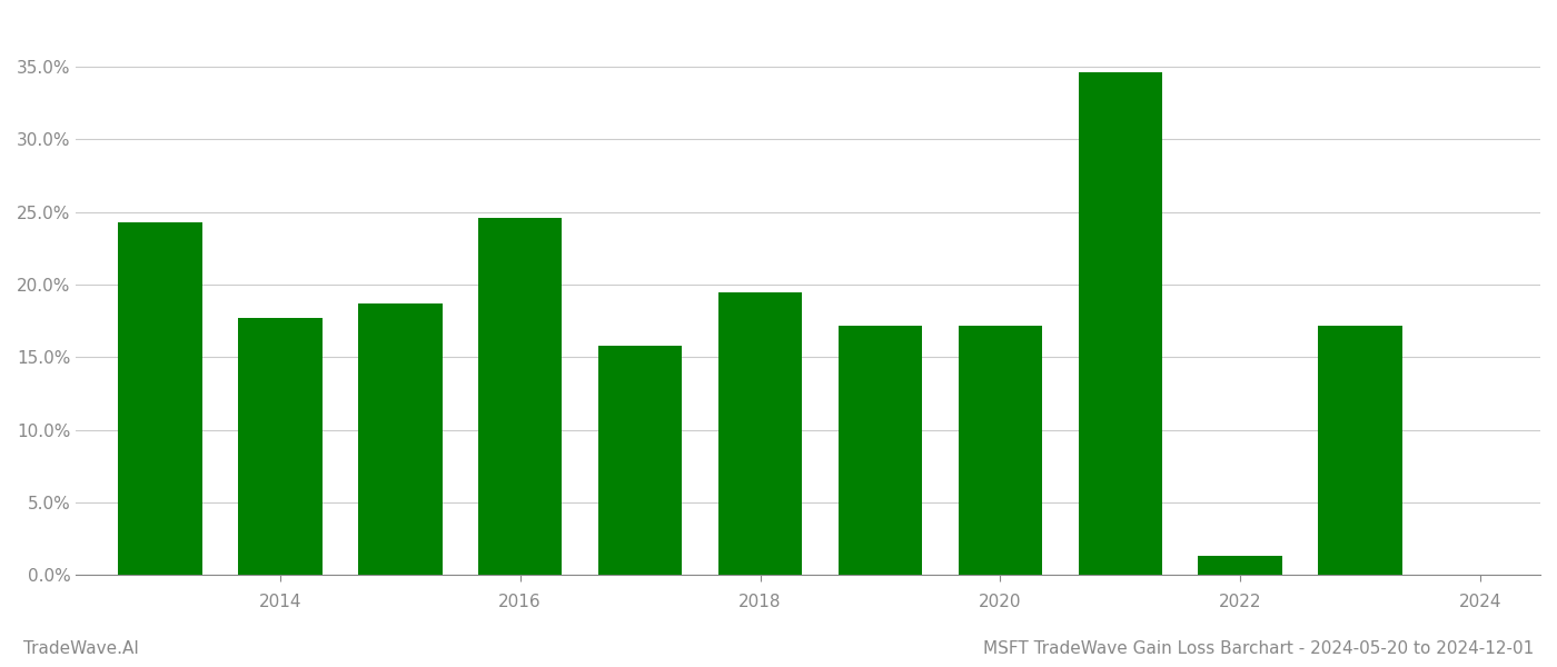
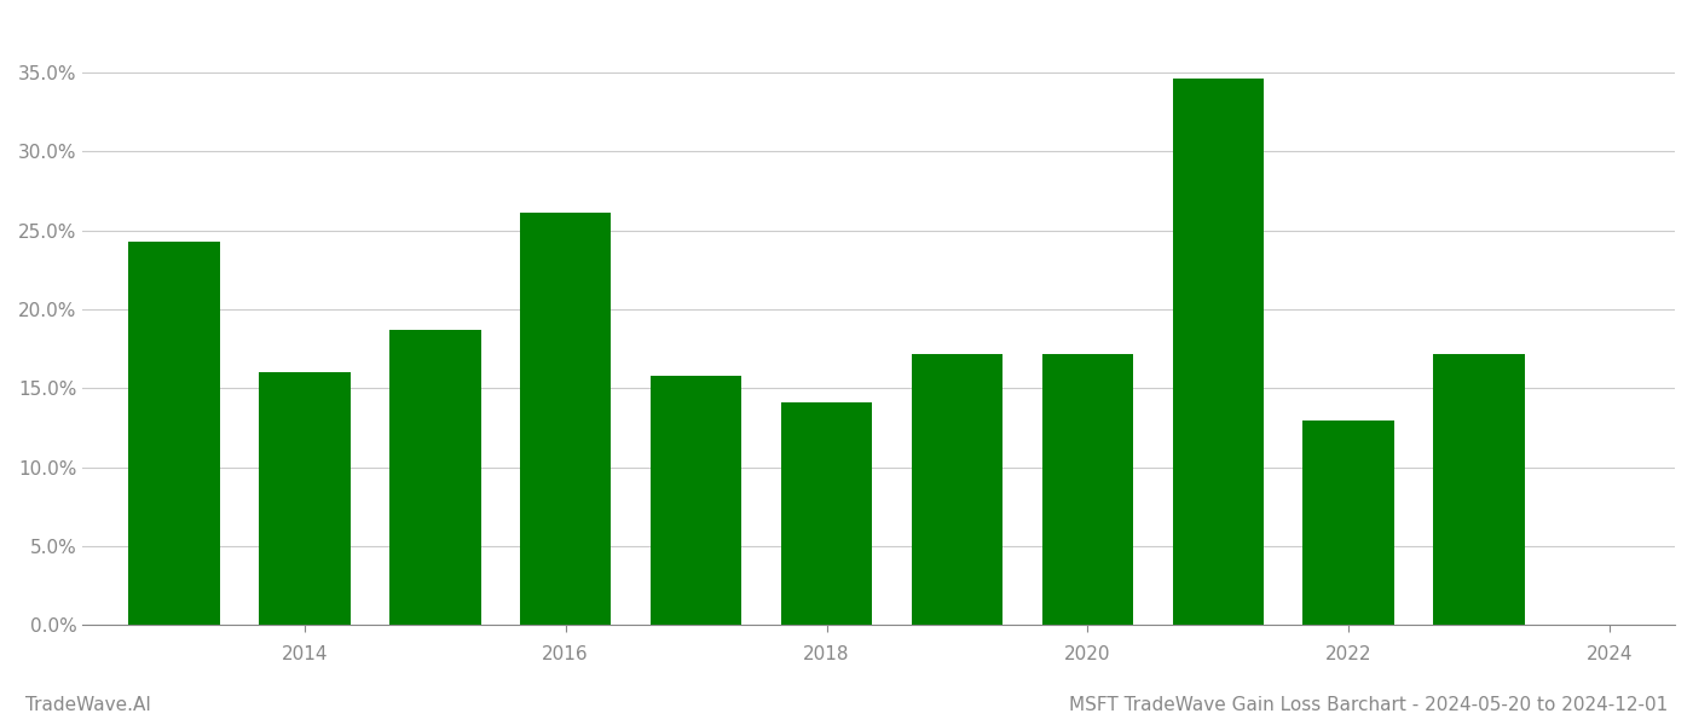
2014: 17.7% -> 16.0%
2016: 24.6% -> 26.1%
2018: 19.5% -> 14.1%
2022: 1.3% -> 13.0%
